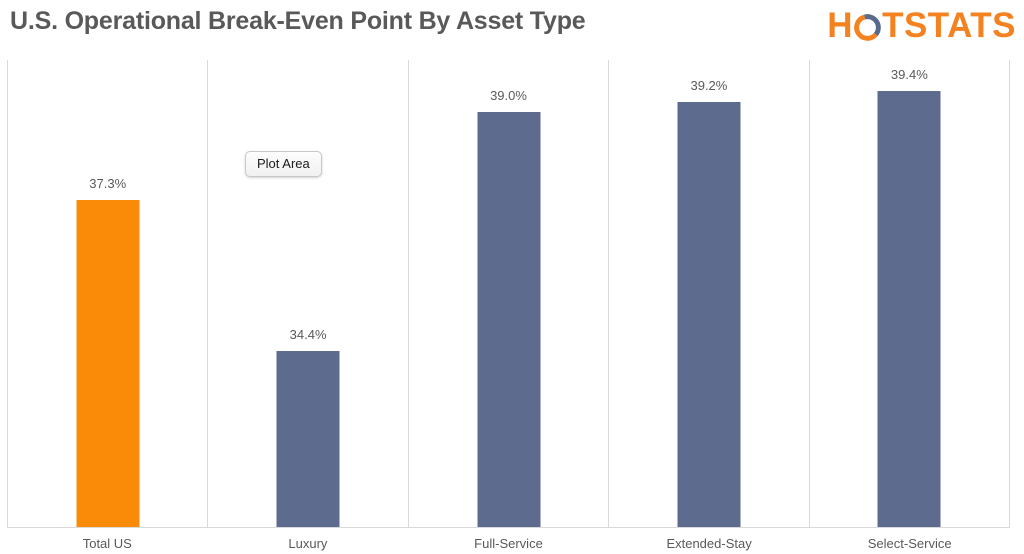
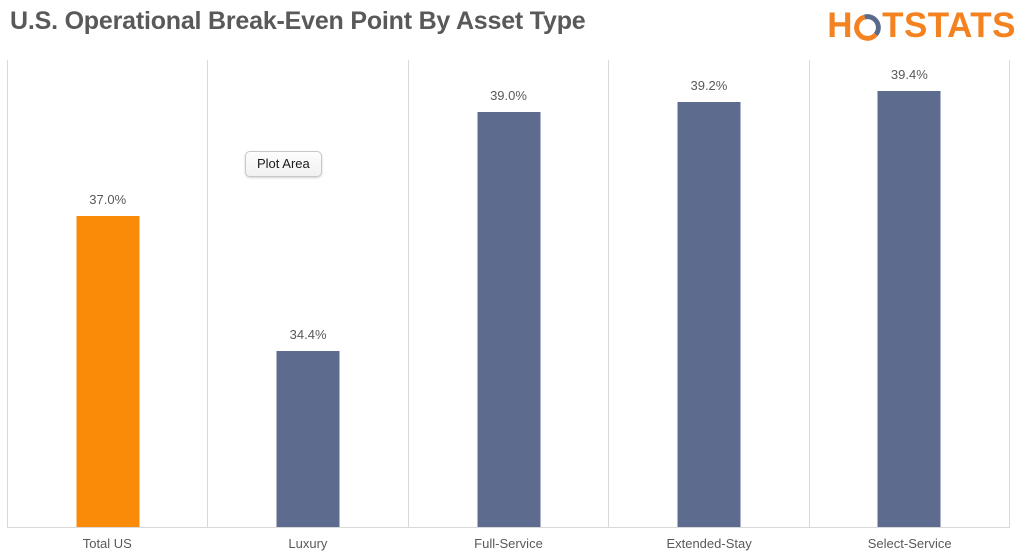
Total US: 37.3% -> 37.0%
